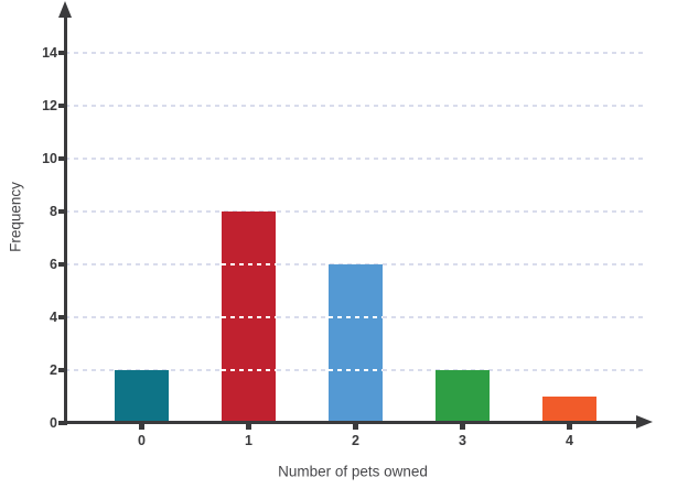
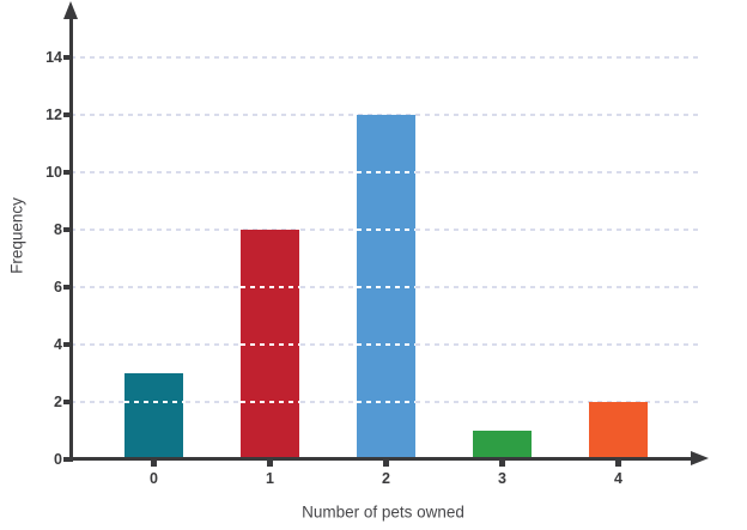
0: 2 -> 3
2: 6 -> 12
3: 2 -> 1
4: 1 -> 2
